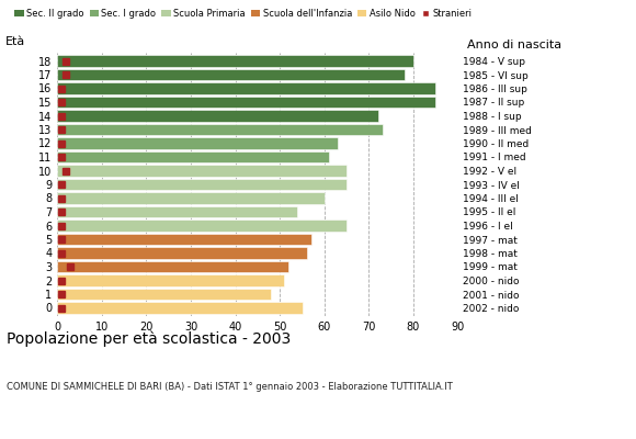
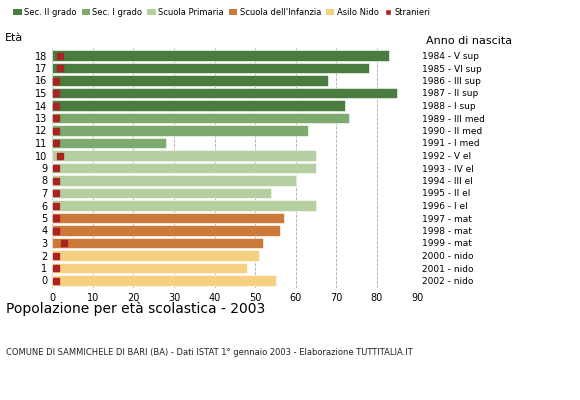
18: 80 -> 83
16: 85 -> 68
11: 61 -> 28
